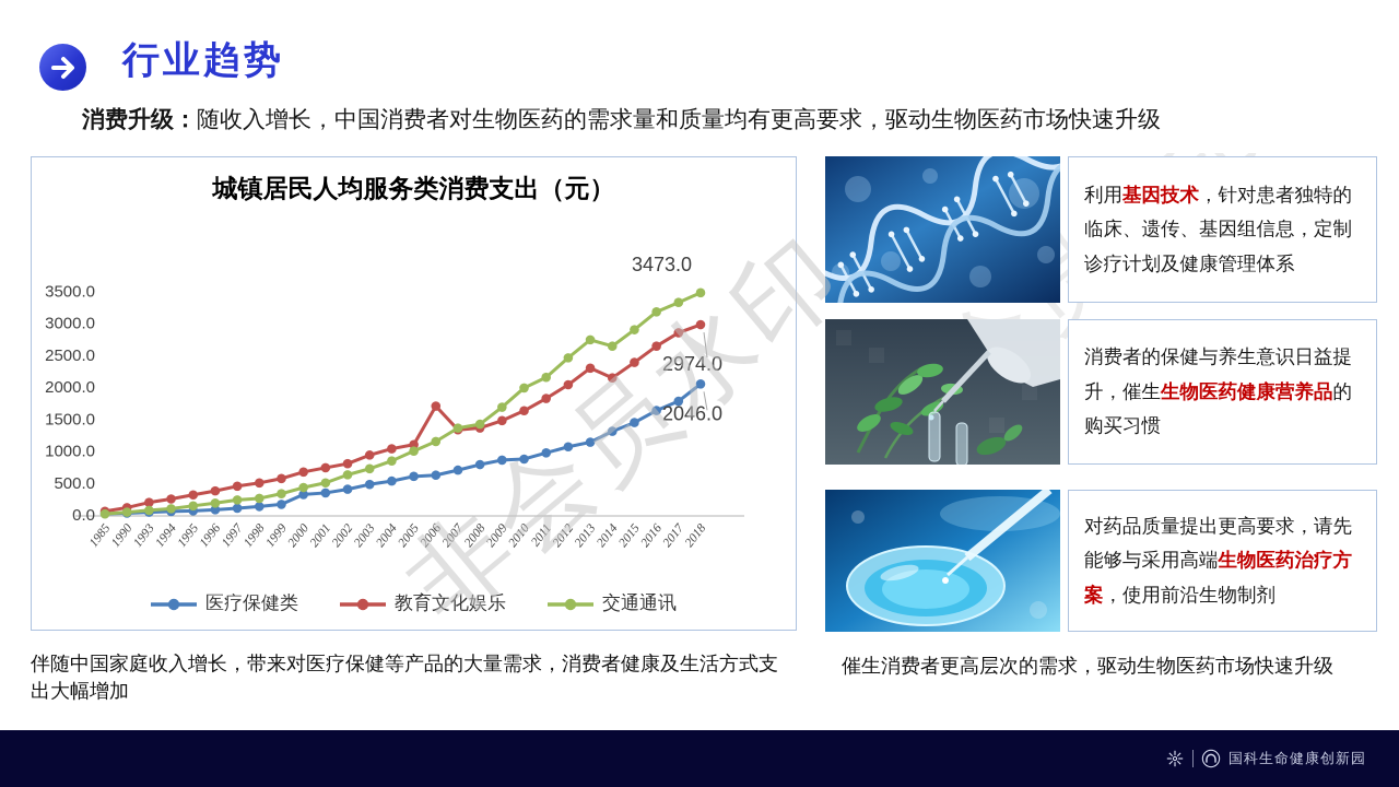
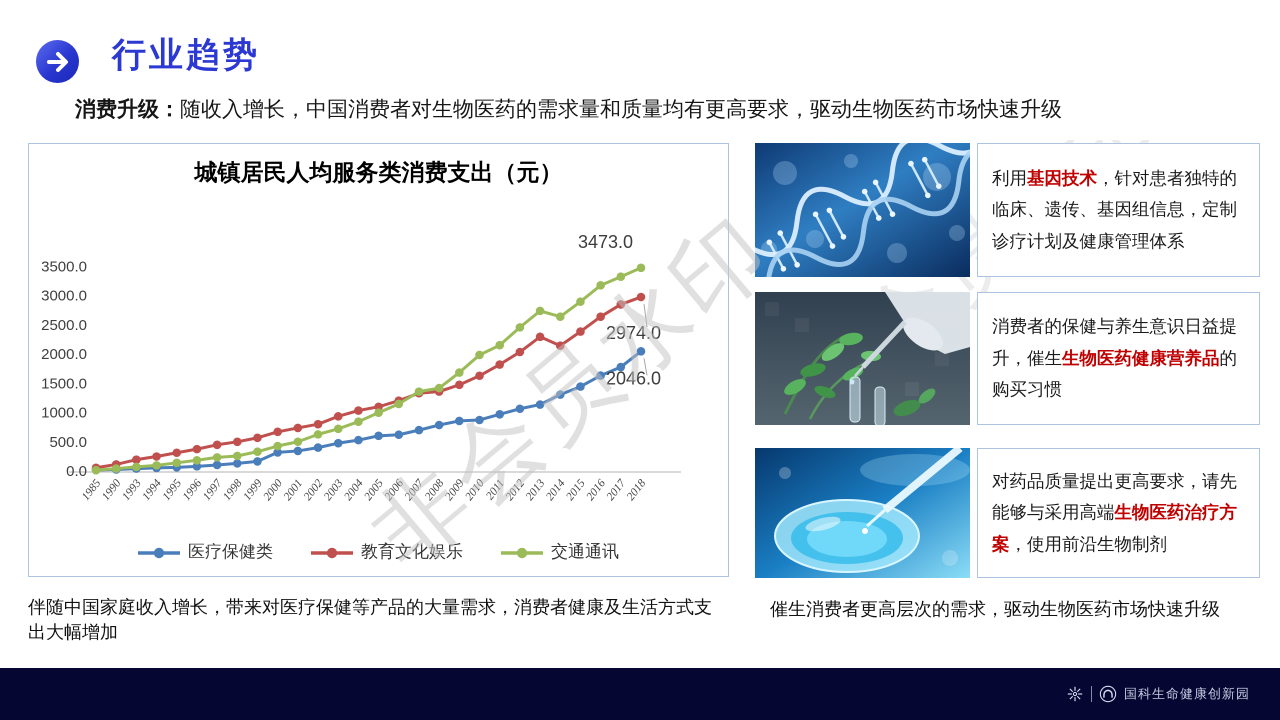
教育文化娱乐/2006: 1700 -> 1200
